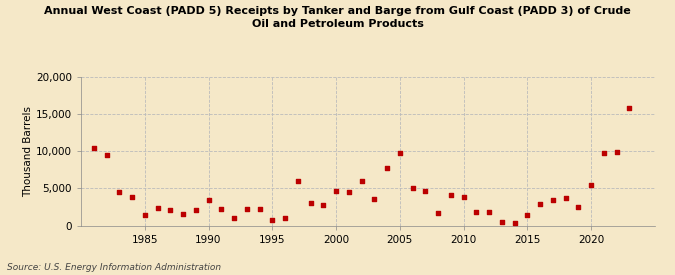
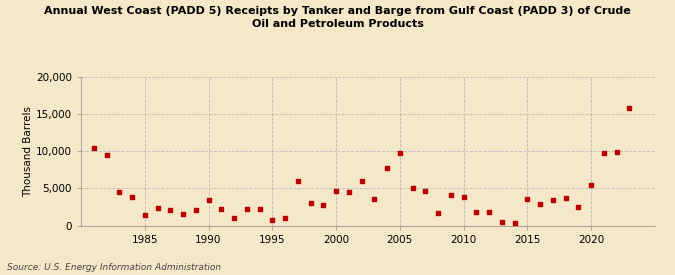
2015: 1,400 -> 3,600
